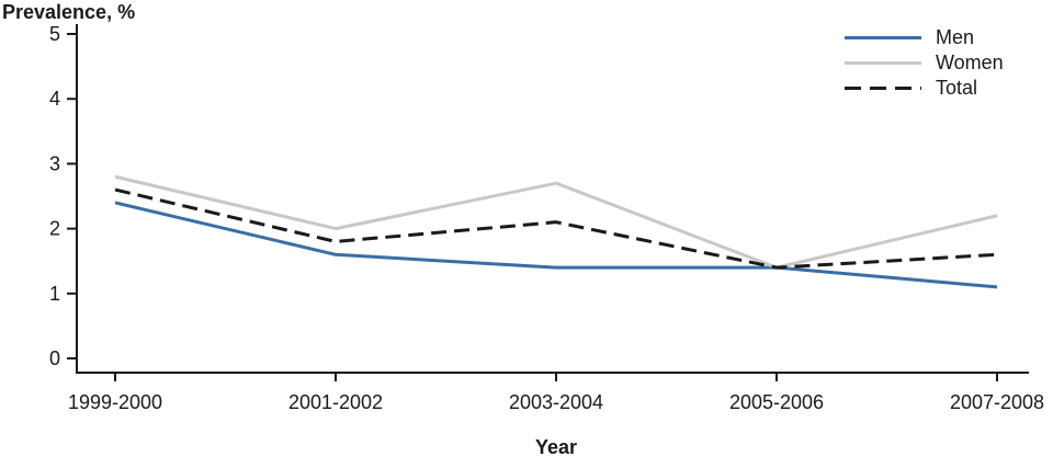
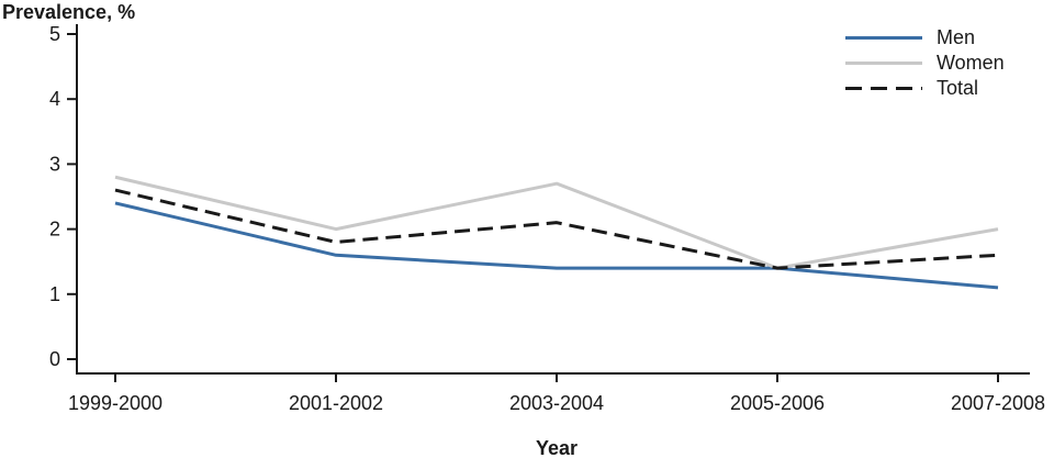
Women/2007-2008: 2.2 -> 2.0
